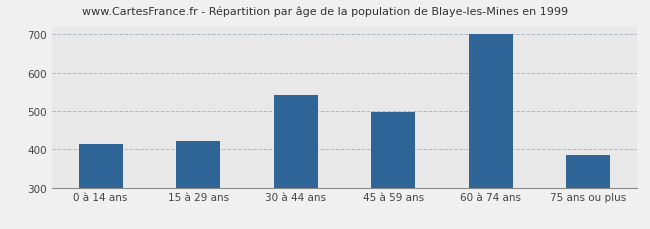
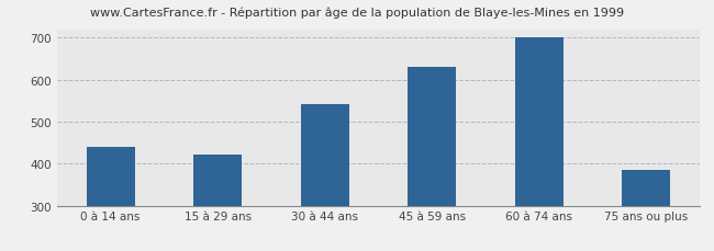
0 à 14 ans: 415 -> 440
45 à 59 ans: 497 -> 630
